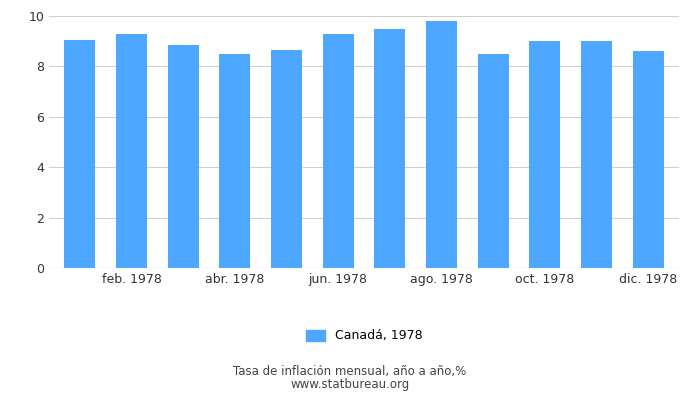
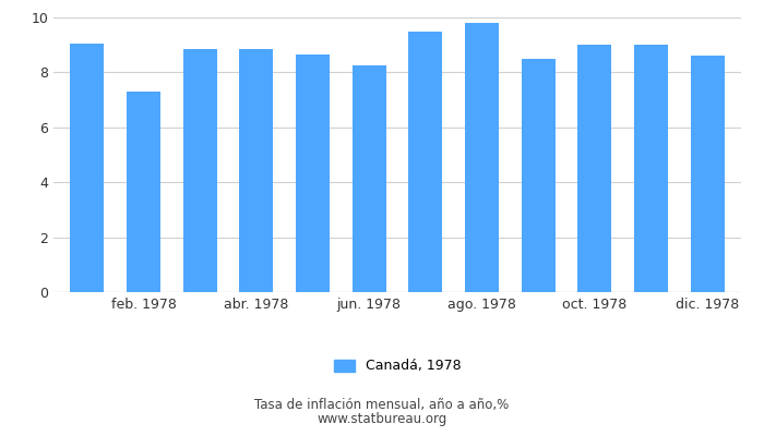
feb. 1978: 9.30 -> 7.30
abr. 1978: 8.50 -> 8.85
jun. 1978: 9.30 -> 8.25
